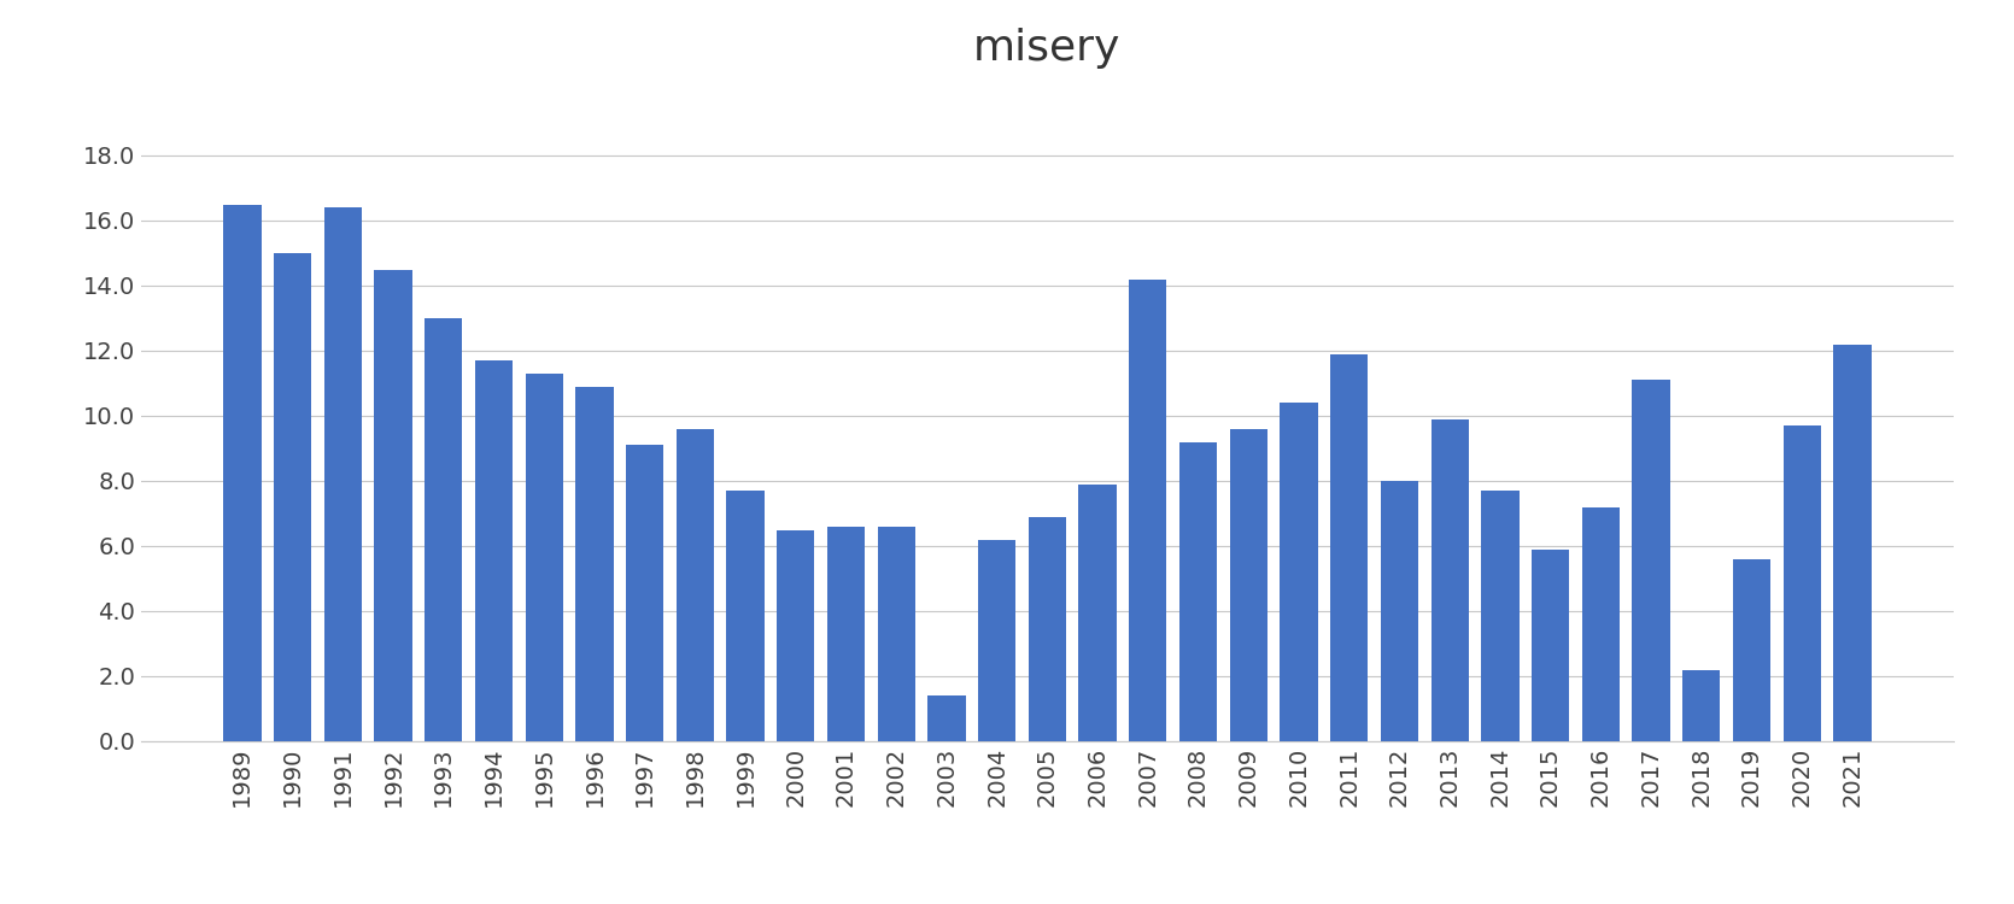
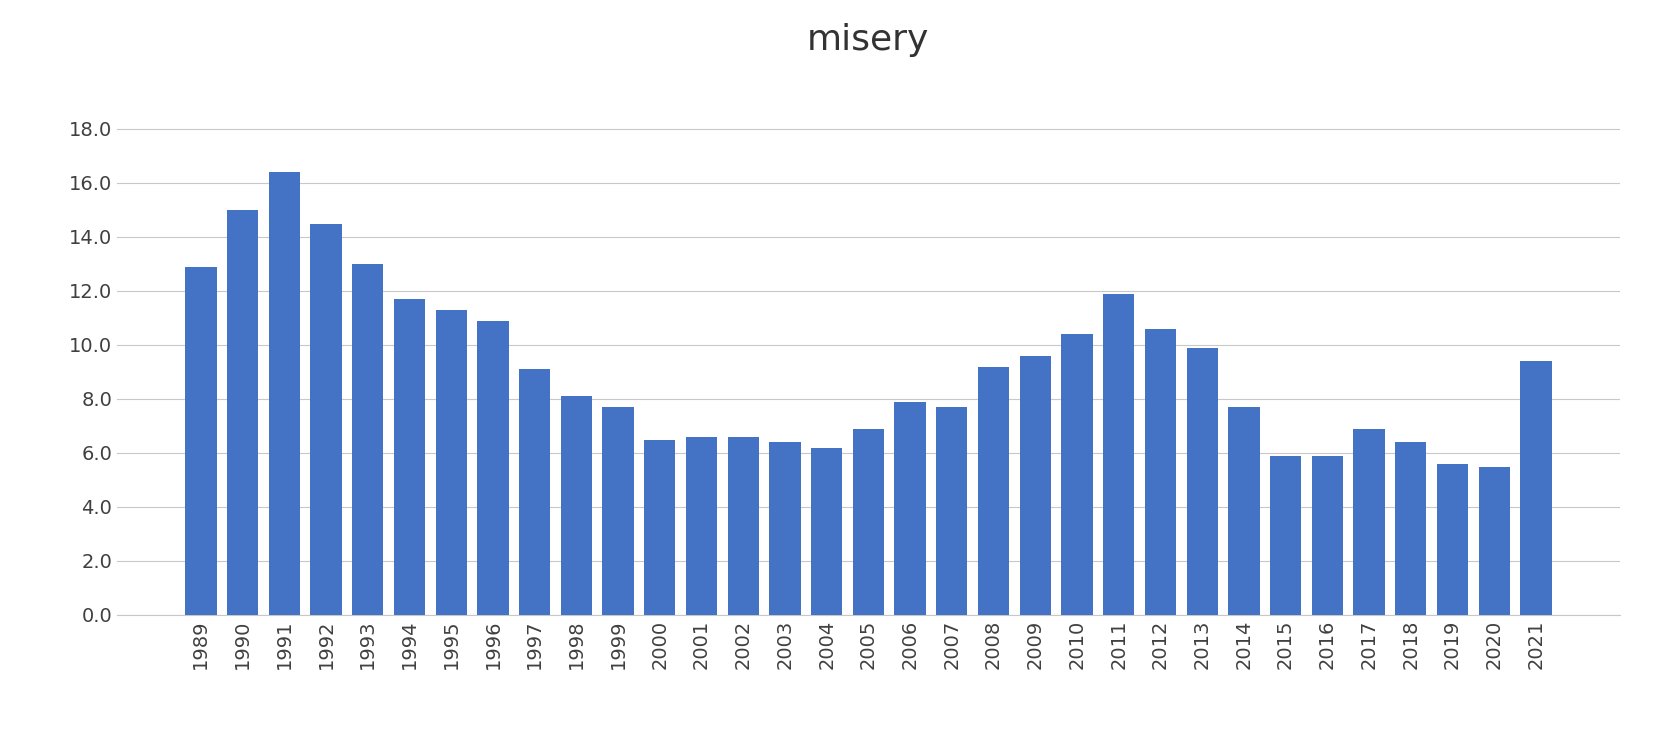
1989: 16.5 -> 12.9
1998: 9.6 -> 8.1
2003: 1.4 -> 6.4
2007: 14.2 -> 7.7
2012: 8.0 -> 10.6
2016: 7.2 -> 5.9
2017: 11.1 -> 6.9
2018: 2.2 -> 6.4
2020: 9.7 -> 5.5
2021: 12.2 -> 9.4
